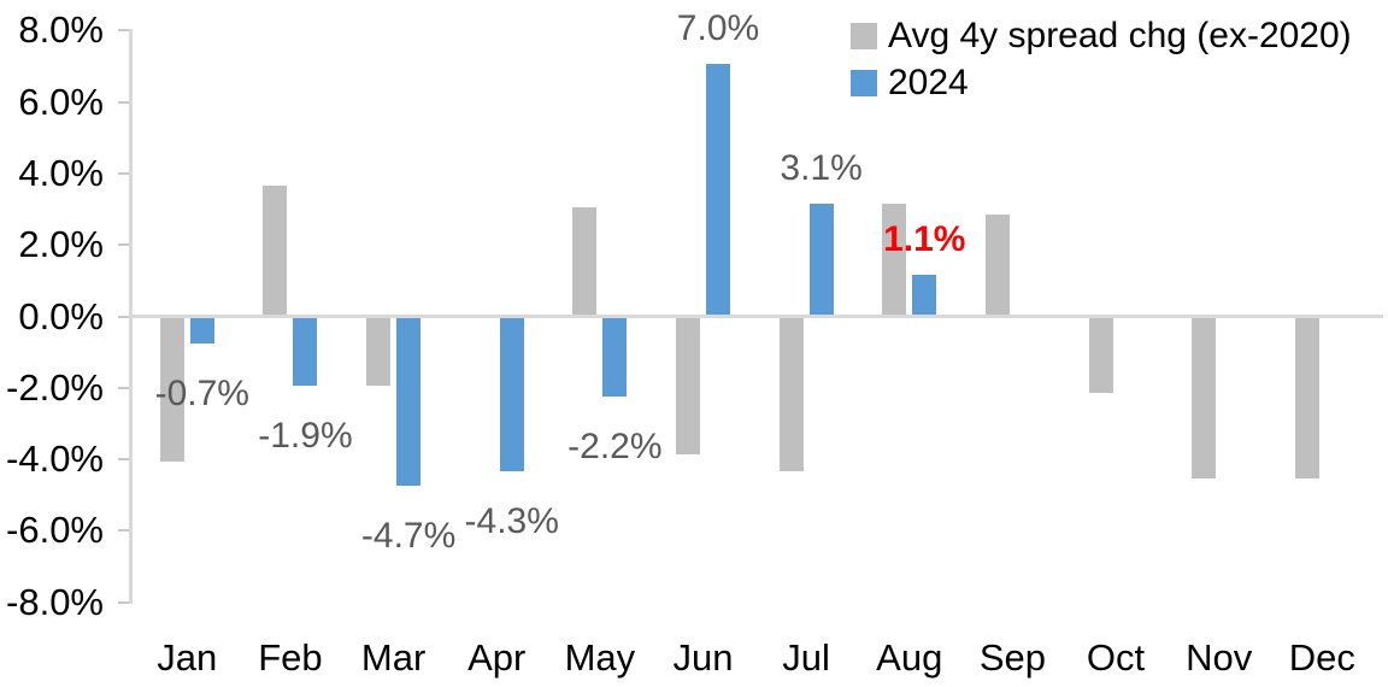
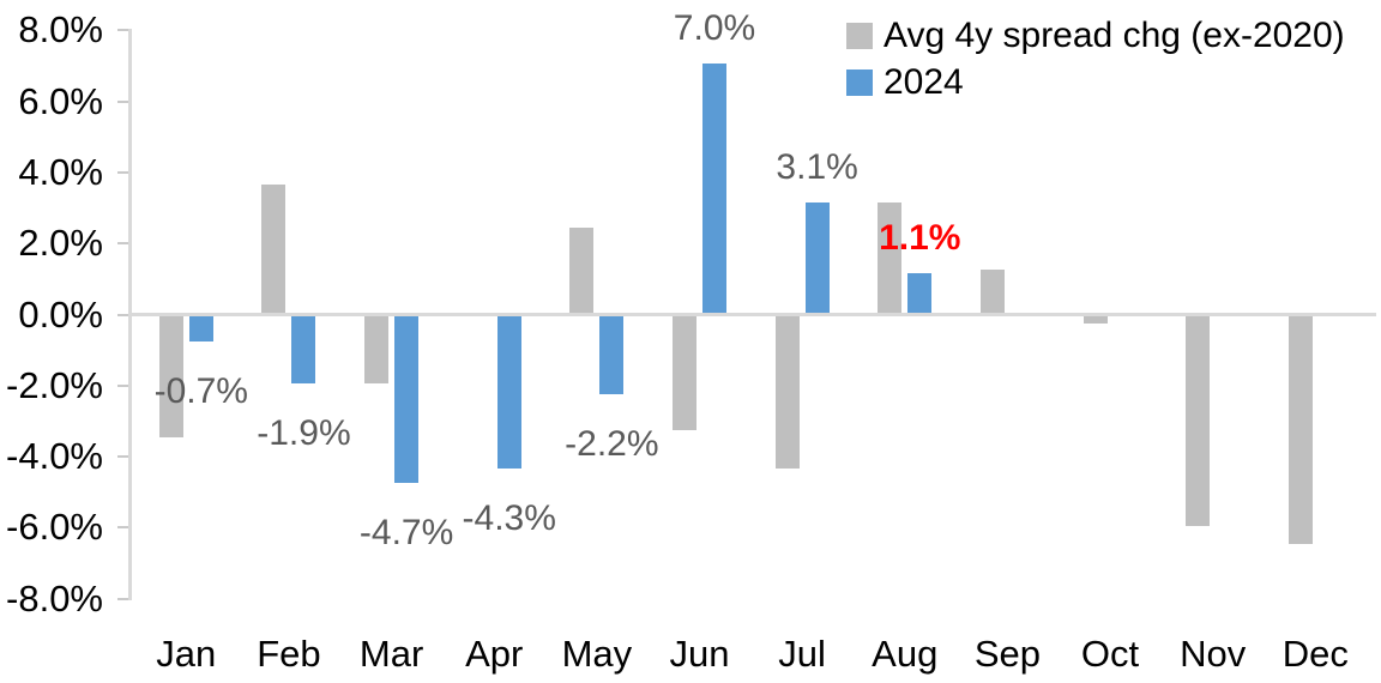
Avg 4y spread chg (ex-2020)/Jan: -4.0% -> -3.4%
Avg 4y spread chg (ex-2020)/May: 3.0% -> 2.4%
Avg 4y spread chg (ex-2020)/Jun: -3.8% -> -3.2%
Avg 4y spread chg (ex-2020)/Sep: 2.8% -> 1.2%
Avg 4y spread chg (ex-2020)/Oct: -2.1% -> -0.2%
Avg 4y spread chg (ex-2020)/Nov: -4.5% -> -5.9%
Avg 4y spread chg (ex-2020)/Dec: -4.5% -> -6.4%
